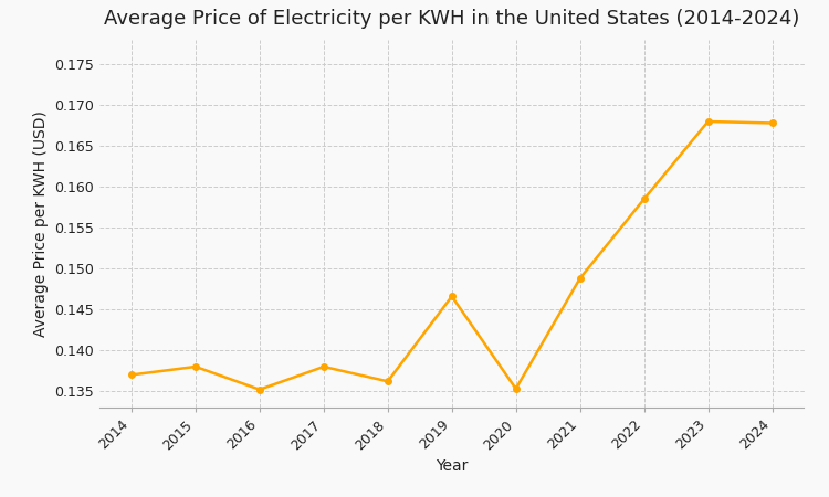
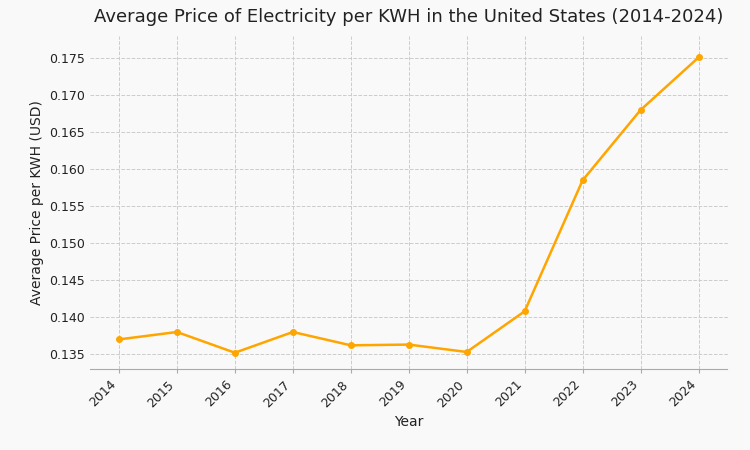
2019: 0.1466 -> 0.1363
2021: 0.1488 -> 0.1408
2024: 0.1678 -> 0.1751
